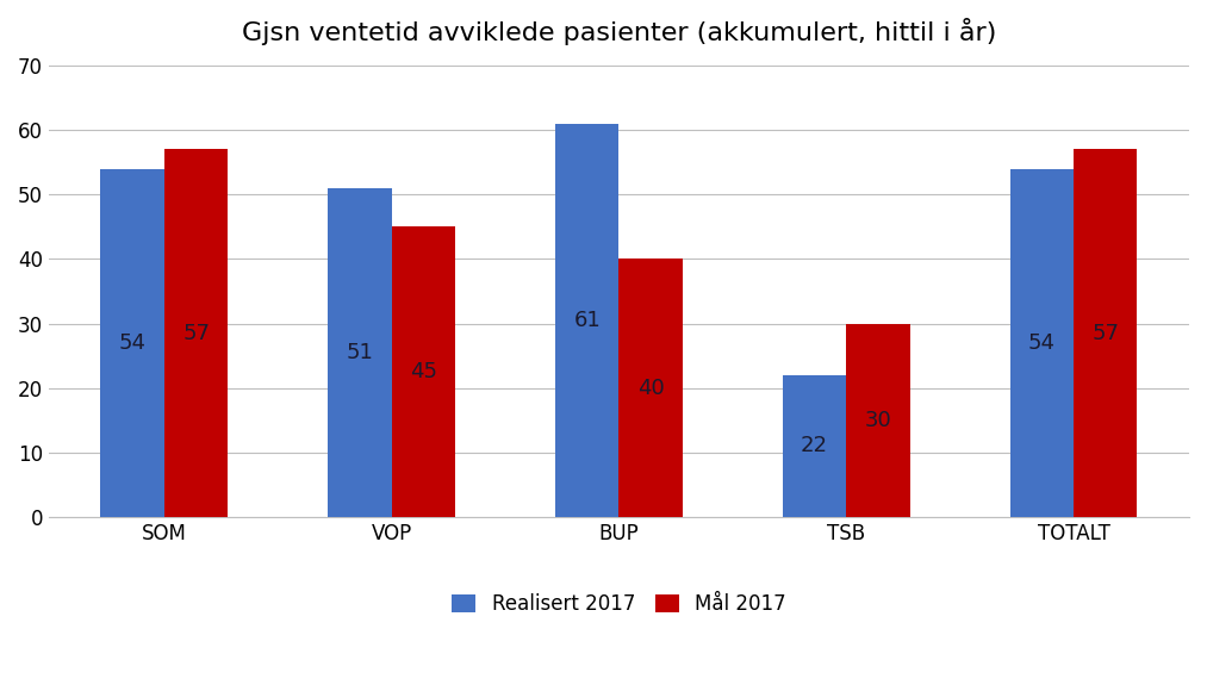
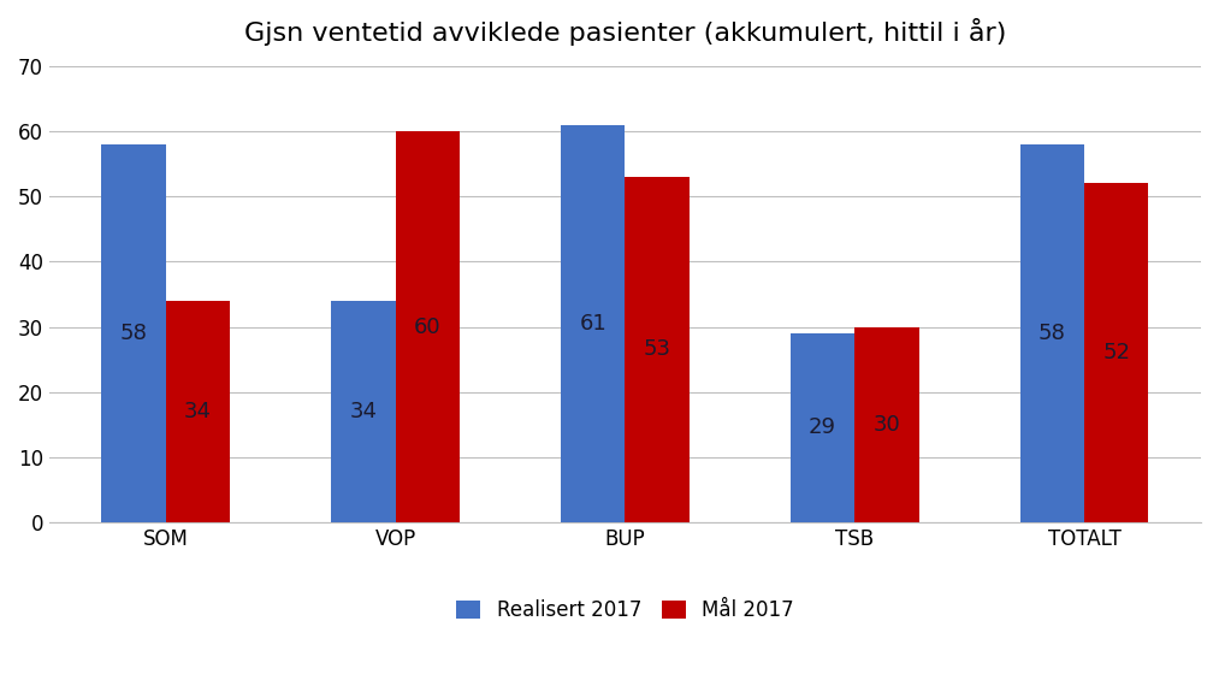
Realisert 2017/SOM: 54 -> 58
Mål 2017/SOM: 57 -> 34
Realisert 2017/VOP: 51 -> 34
Mål 2017/VOP: 45 -> 60
Mål 2017/BUP: 40 -> 53
Realisert 2017/TSB: 22 -> 29
Realisert 2017/TOTALT: 54 -> 58
Mål 2017/TOTALT: 57 -> 52
